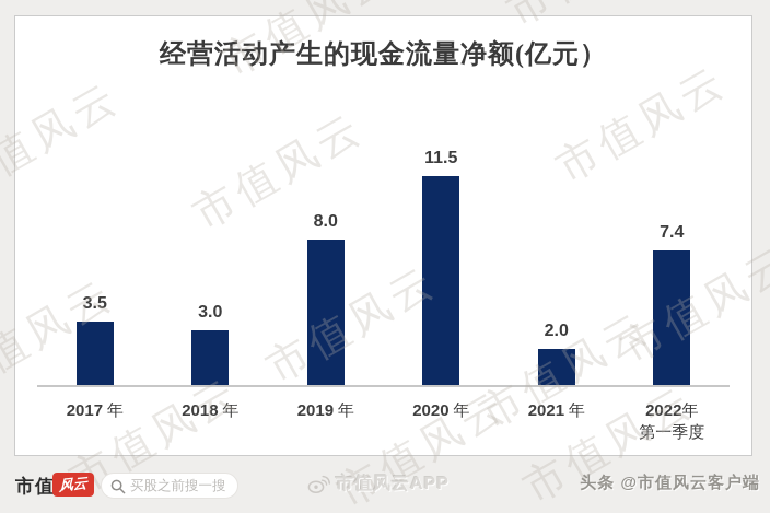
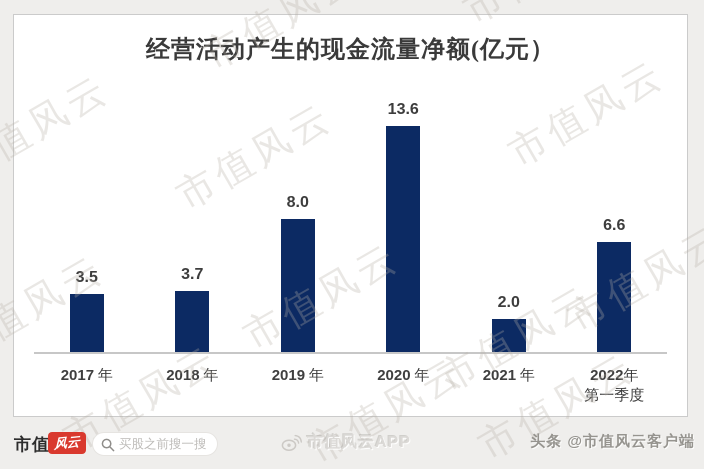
2018 年: 3.0 -> 3.7
2020 年: 11.5 -> 13.6
2022年 第一季度: 7.4 -> 6.6
